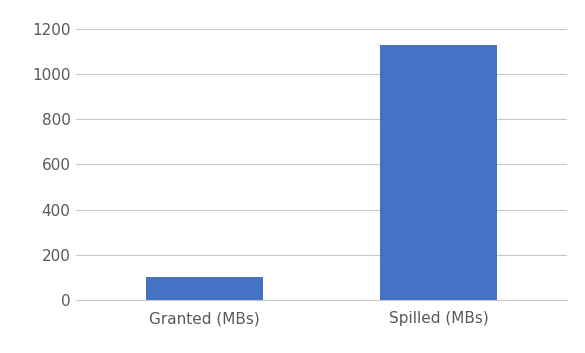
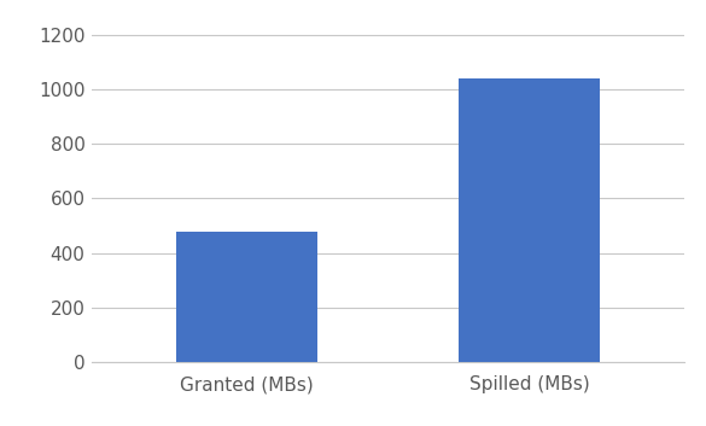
Granted (MBs): 100 -> 480
Spilled (MBs): 1130 -> 1040
